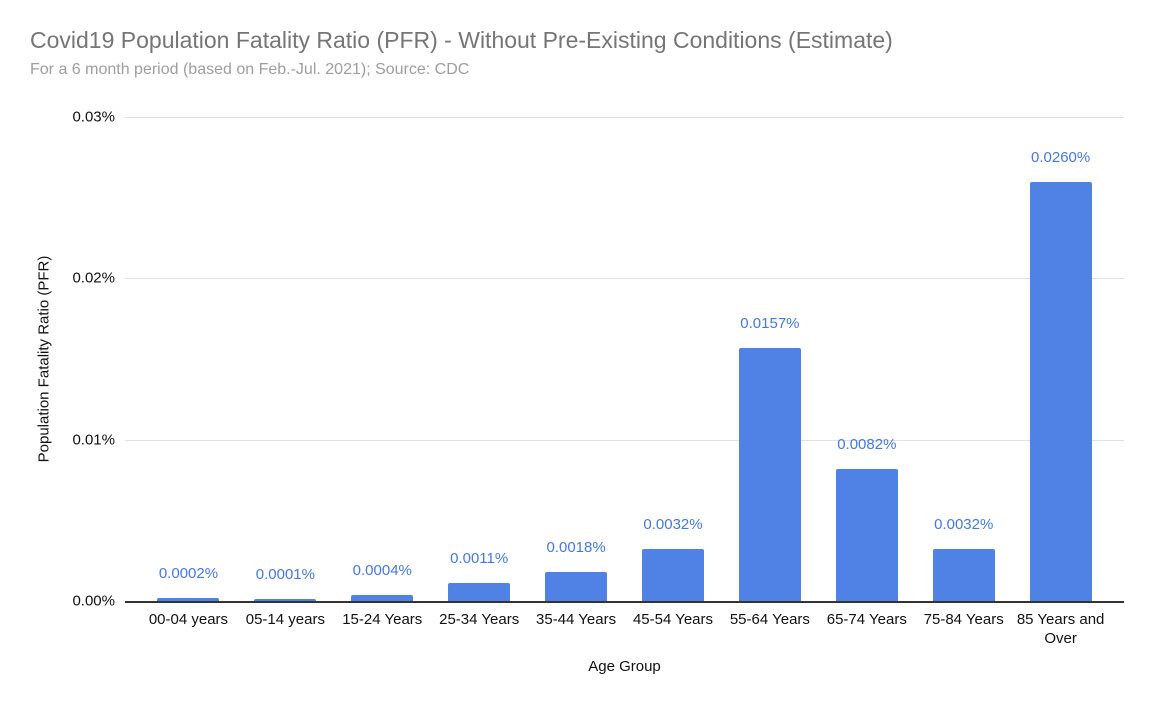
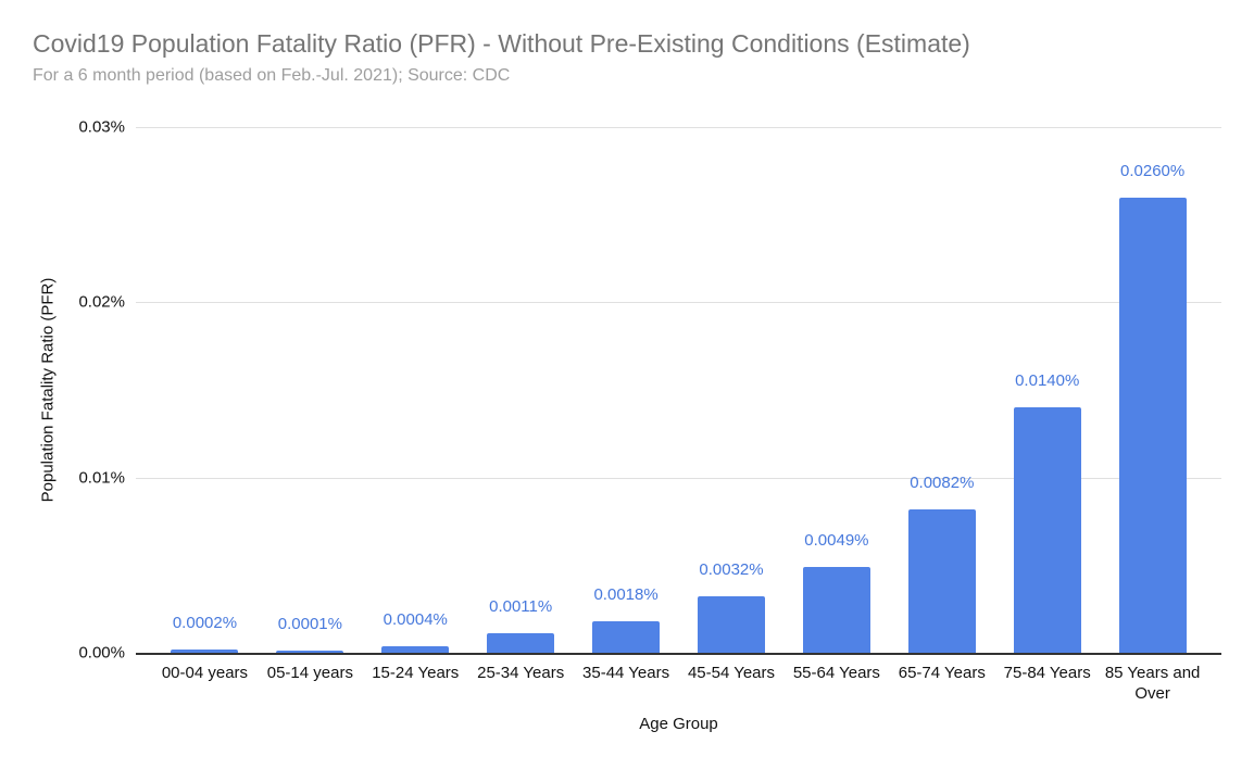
55-64 Years: 0.0157% -> 0.0049%
75-84 Years: 0.0032% -> 0.0140%
